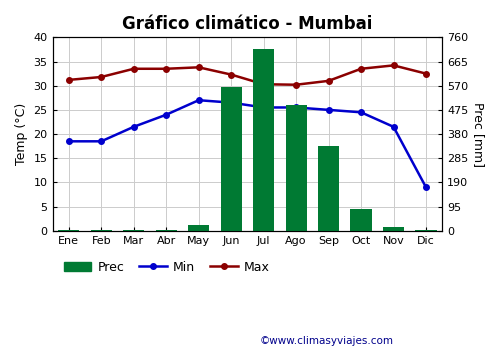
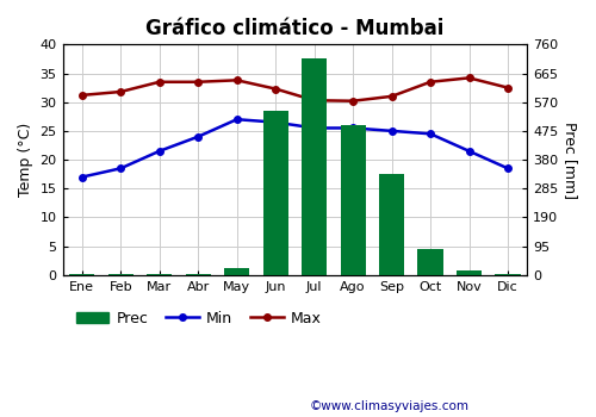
Min/Ene: 18.5 -> 17.0
Prec/Jun: 565 -> 541
Min/Dic: 9.0 -> 18.5
